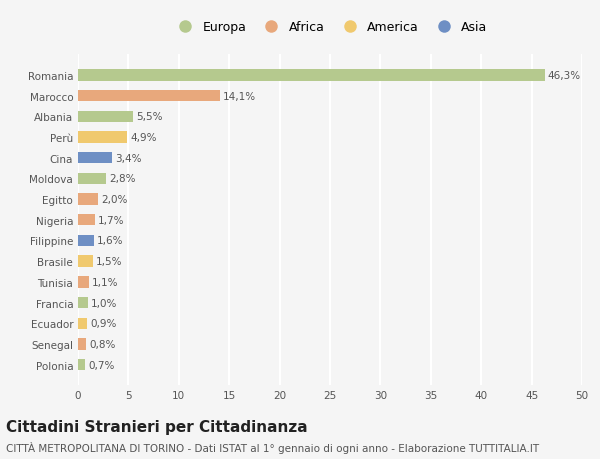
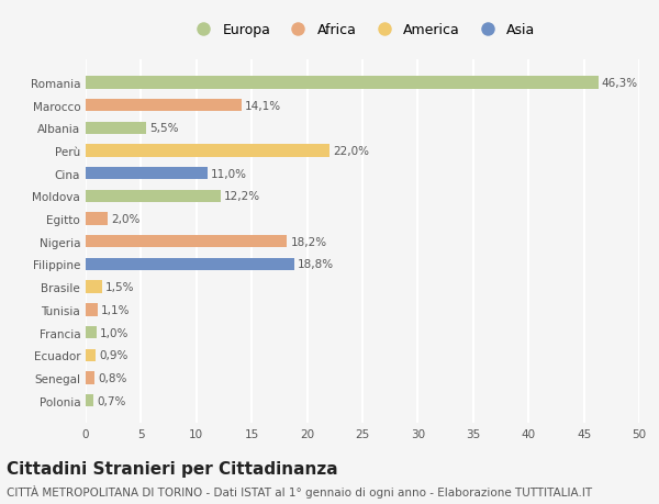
Perù: 4,9% -> 22,0%
Cina: 3,4% -> 11,0%
Moldova: 2,8% -> 12,2%
Nigeria: 1,7% -> 18,2%
Filippine: 1,6% -> 18,8%
